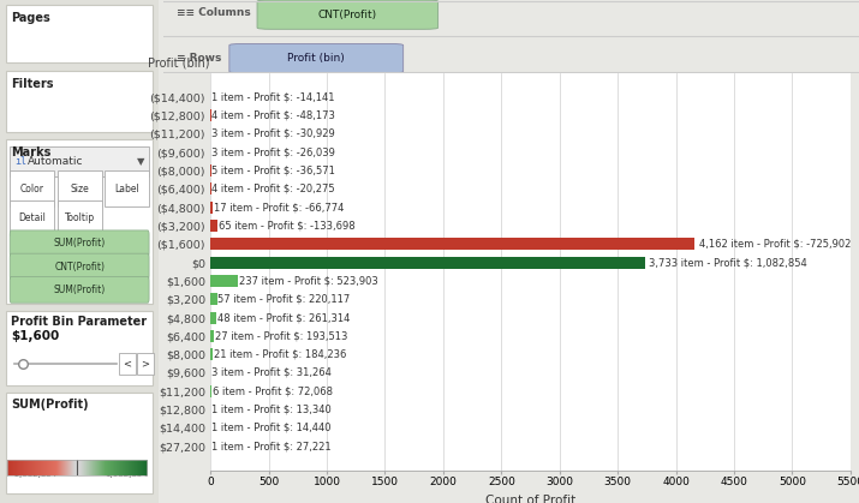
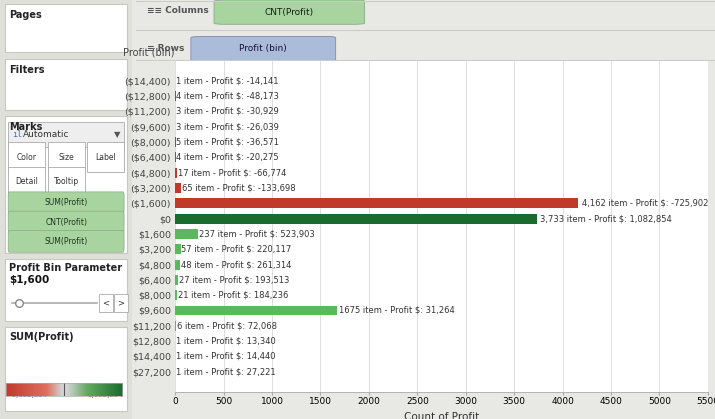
$9,600: 3 -> 1675
